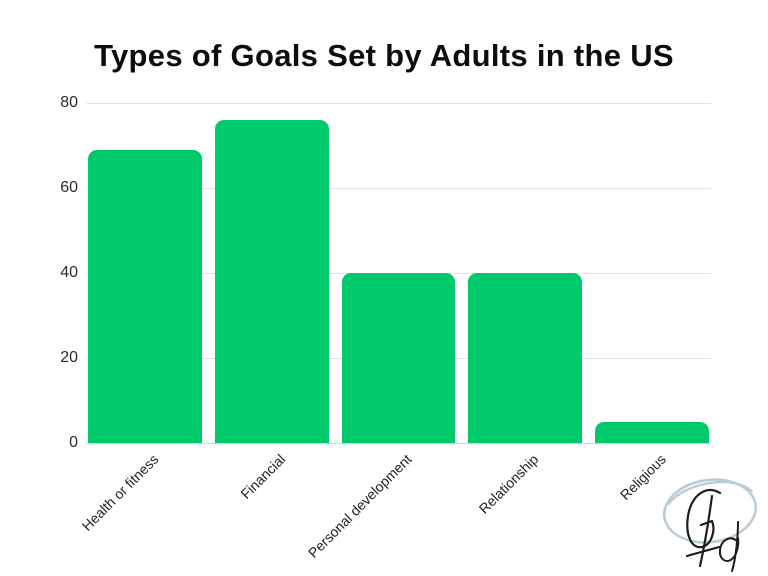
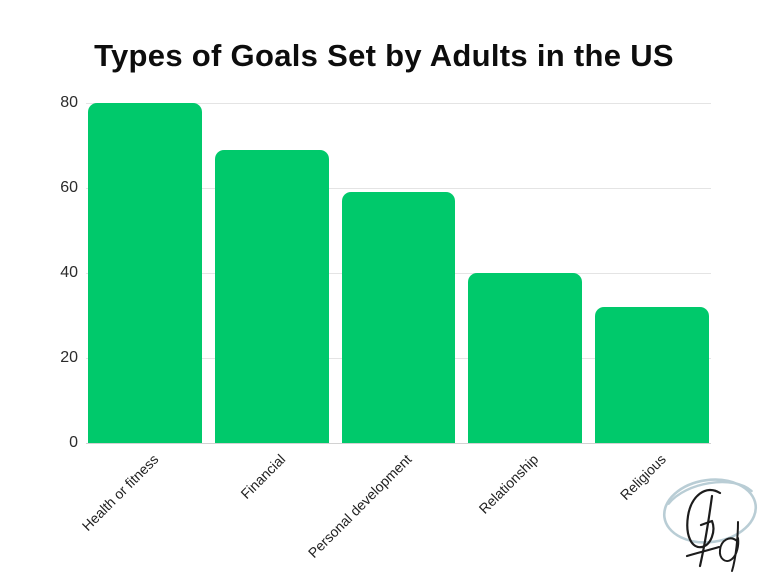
Health or fitness: 69 -> 80
Financial: 76 -> 69
Personal development: 40 -> 59
Religious: 5 -> 32
